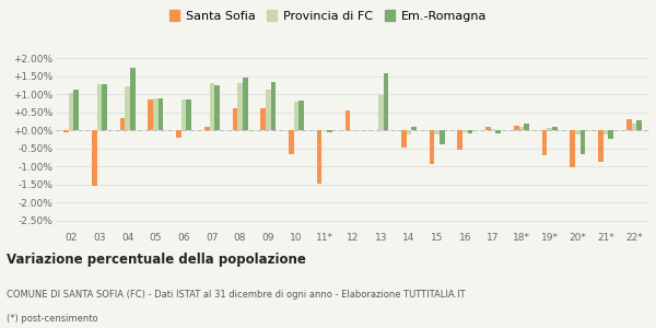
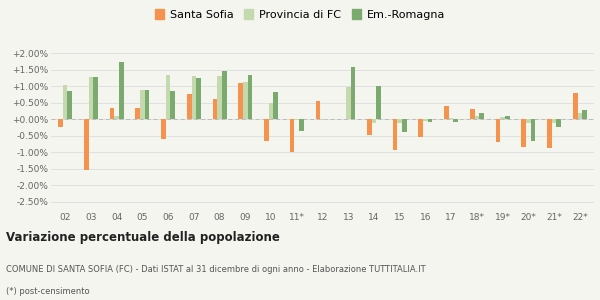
Santa Sofia/02: -0.05% -> -0.25%
Em.-Romagna/02: 1.12% -> 0.85%
Provincia di FC/04: 1.22% -> 0.10%
Santa Sofia/05: 0.85% -> 0.35%
Santa Sofia/06: -0.20% -> -0.60%
Provincia di FC/06: 0.87% -> 1.35%
Santa Sofia/07: 0.10% -> 0.75%
Santa Sofia/09: 0.60% -> 1.10%
Provincia di FC/10: 0.80% -> 0.50%
Santa Sofia/11*: -1.47% -> -1.00%
Em.-Romagna/11*: -0.05% -> -0.35%
Em.-Romagna/14: 0.10% -> 1.00%
Santa Sofia/17: 0.10% -> 0.40%
Santa Sofia/18*: 0.12% -> 0.30%
Santa Sofia/20*: -1.02% -> -0.85%
Santa Sofia/22*: 0.32% -> 0.80%
